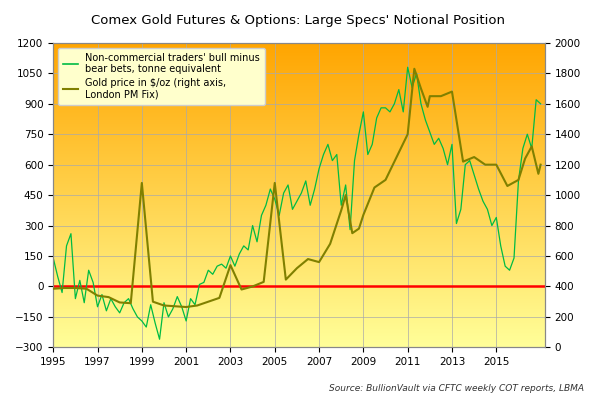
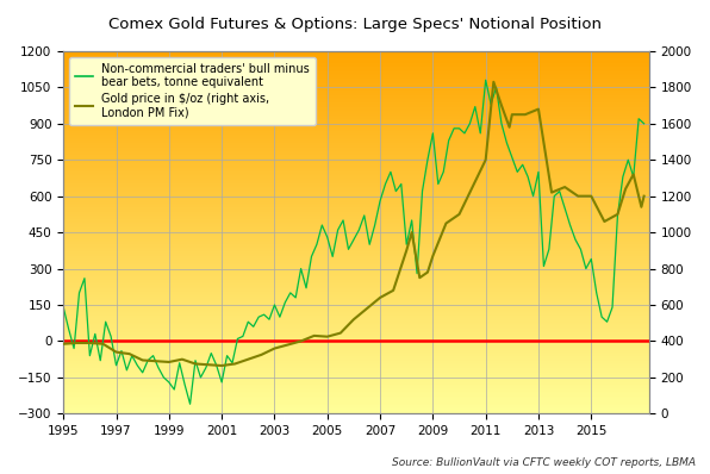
Gold price in $/oz (right axis, London PM Fix)/1999: 1080 -> 280
Gold price in $/oz (right axis, London PM Fix)/2003: 540 -> 360
Gold price in $/oz (right axis, London PM Fix)/2005: 1080 -> 420
Gold price in $/oz (right axis, London PM Fix)/2007: 560 -> 640
